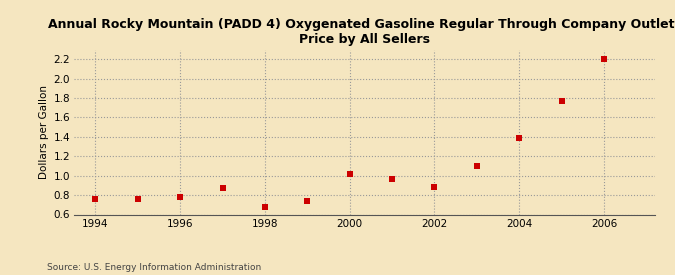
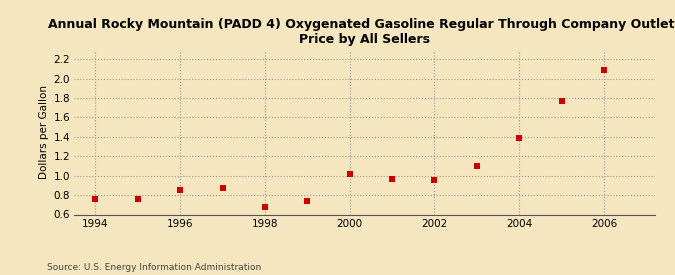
1996: 0.78 -> 0.85
2002: 0.88 -> 0.96
2006: 2.20 -> 2.09
